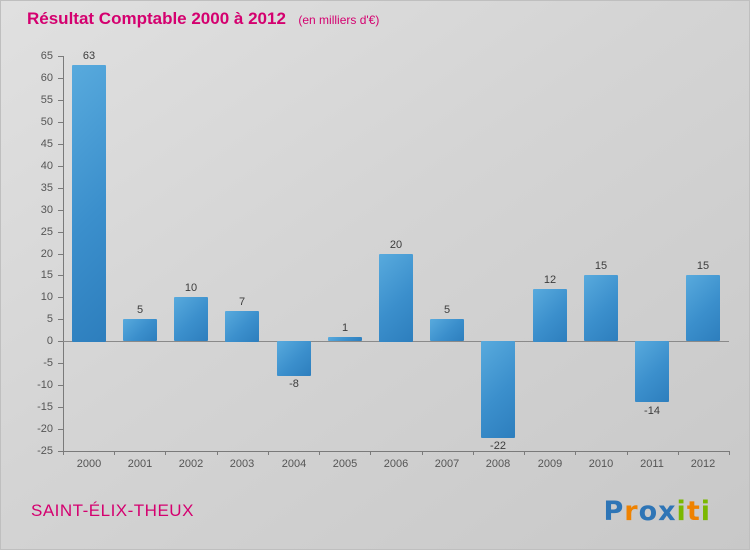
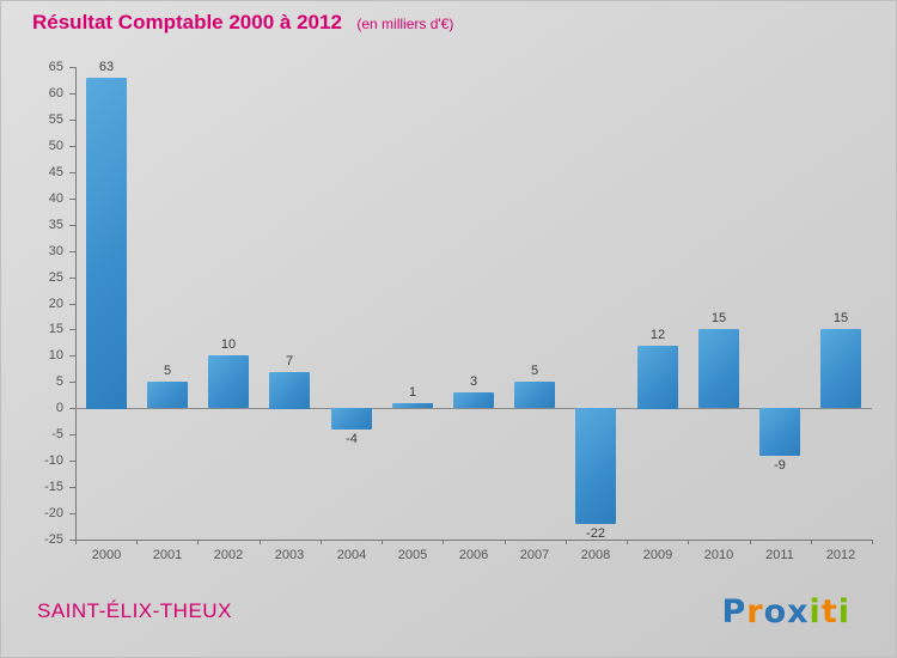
2004: -8 -> -4
2006: 20 -> 3
2011: -14 -> -9
